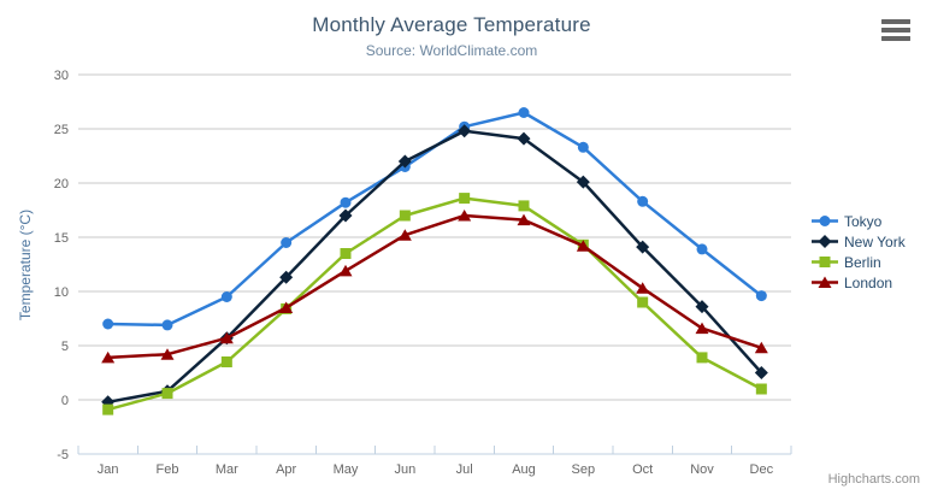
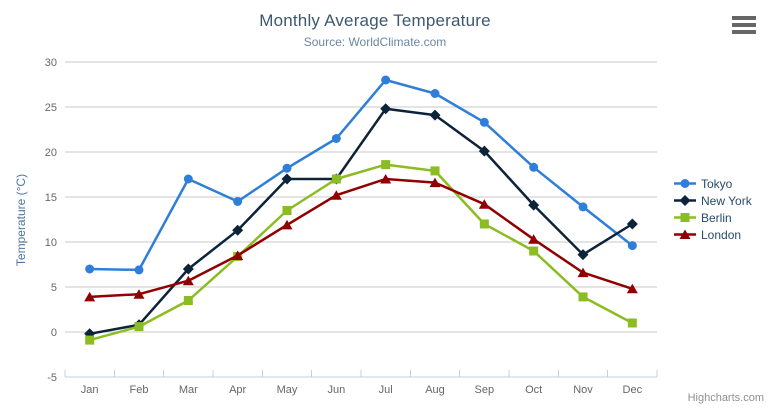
Tokyo/Mar: 10 -> 17
New York/Mar: 6 -> 7
New York/Jun: 22 -> 17
Tokyo/Jul: 25 -> 28
Berlin/Sep: 14 -> 12
New York/Dec: 2 -> 12
